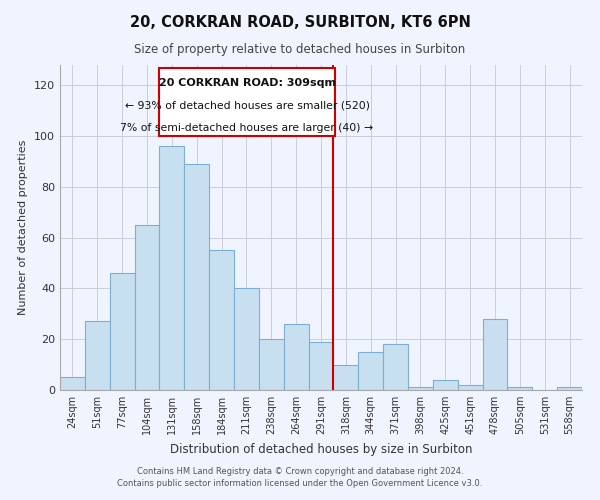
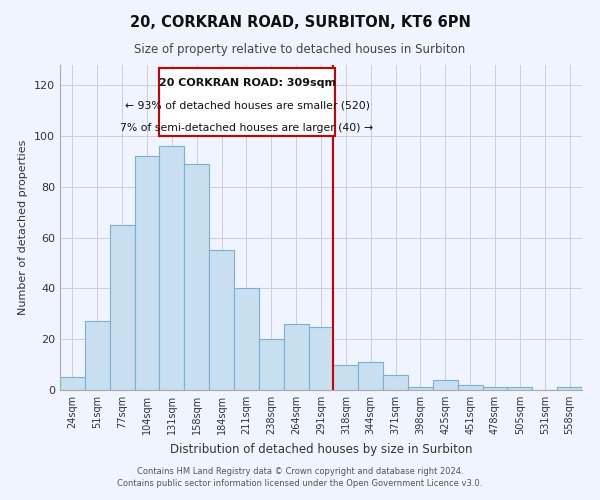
77sqm: 46 -> 65
104sqm: 65 -> 92
291sqm: 19 -> 25
344sqm: 15 -> 11
371sqm: 18 -> 6
478sqm: 28 -> 1
